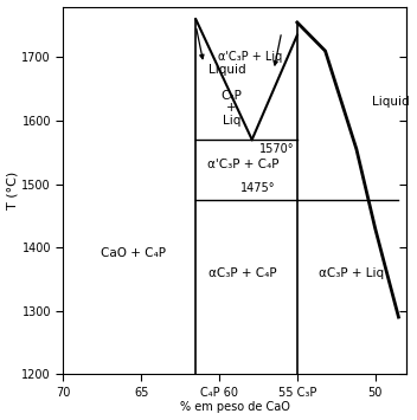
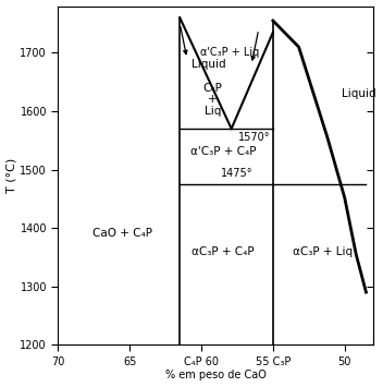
50: 1430 -> 1452
